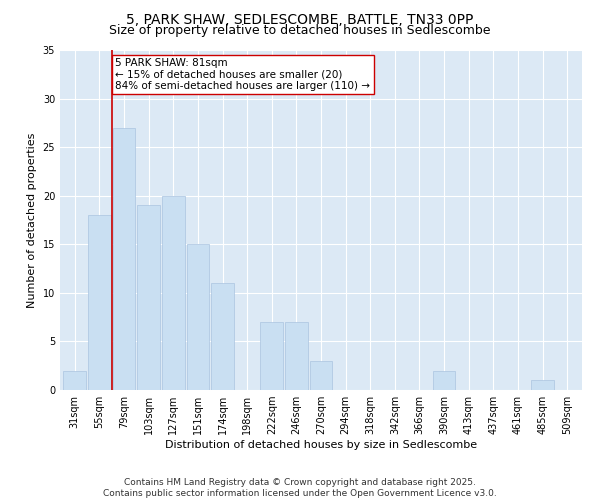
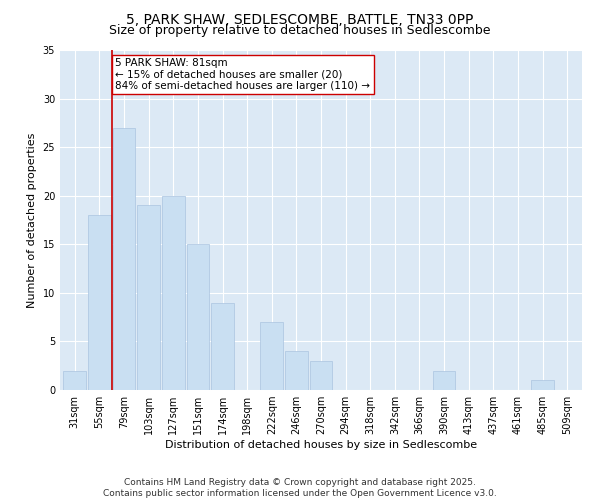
174sqm: 11 -> 9
246sqm: 7 -> 4
